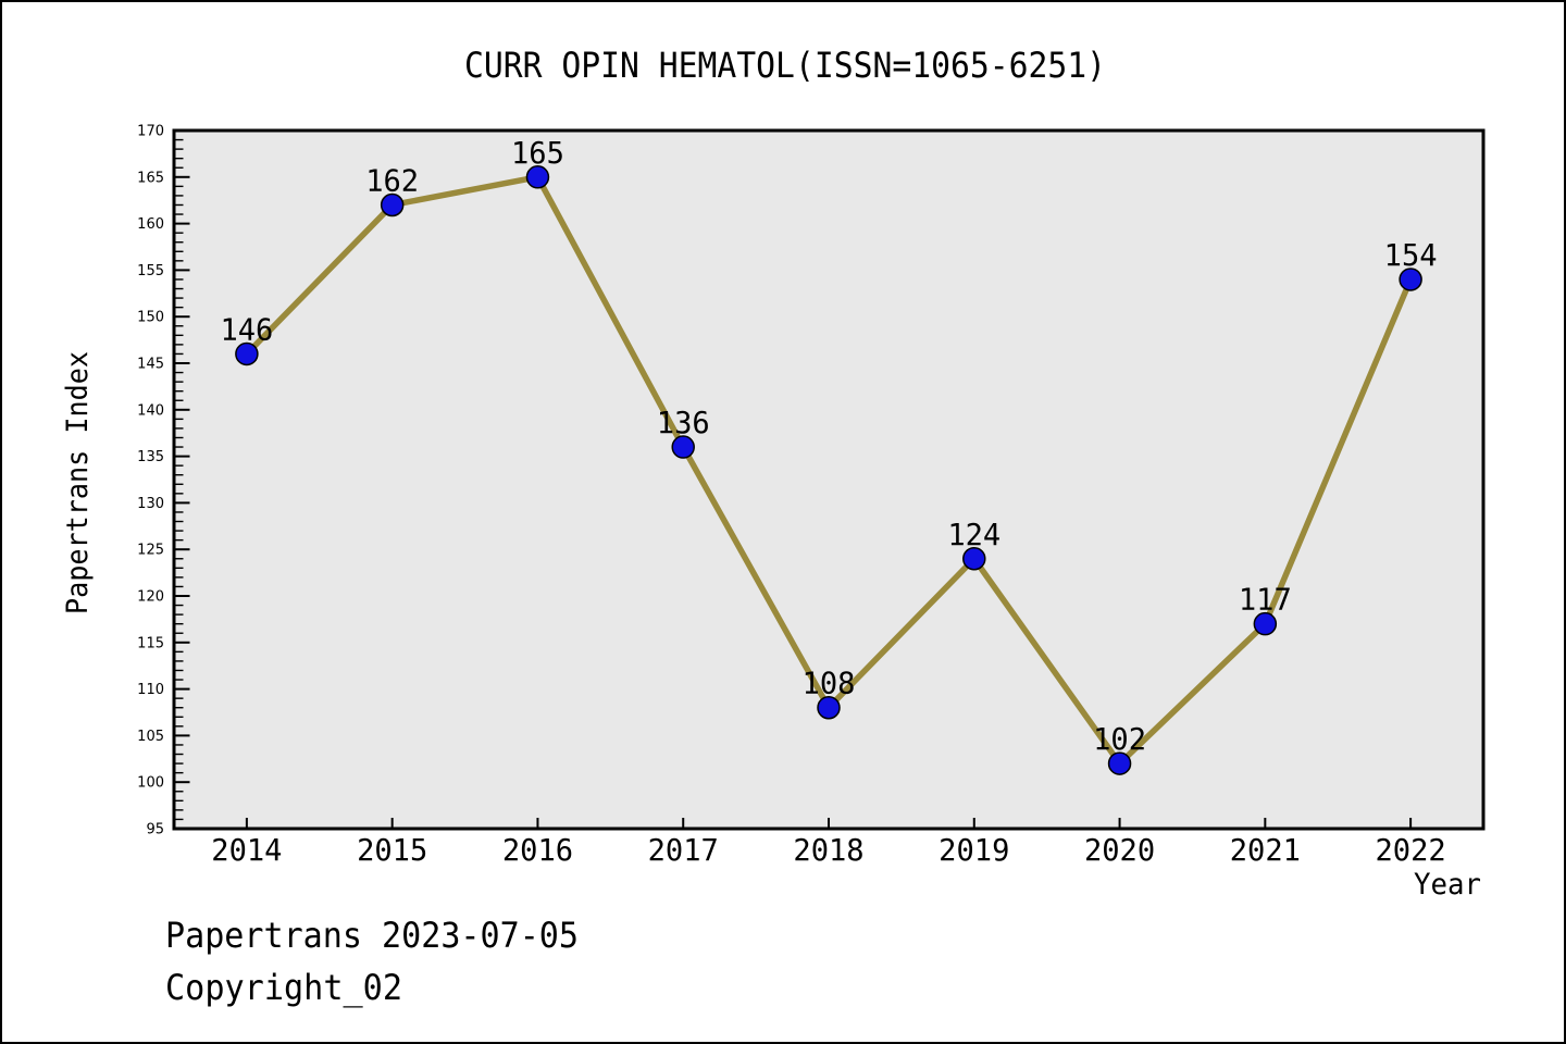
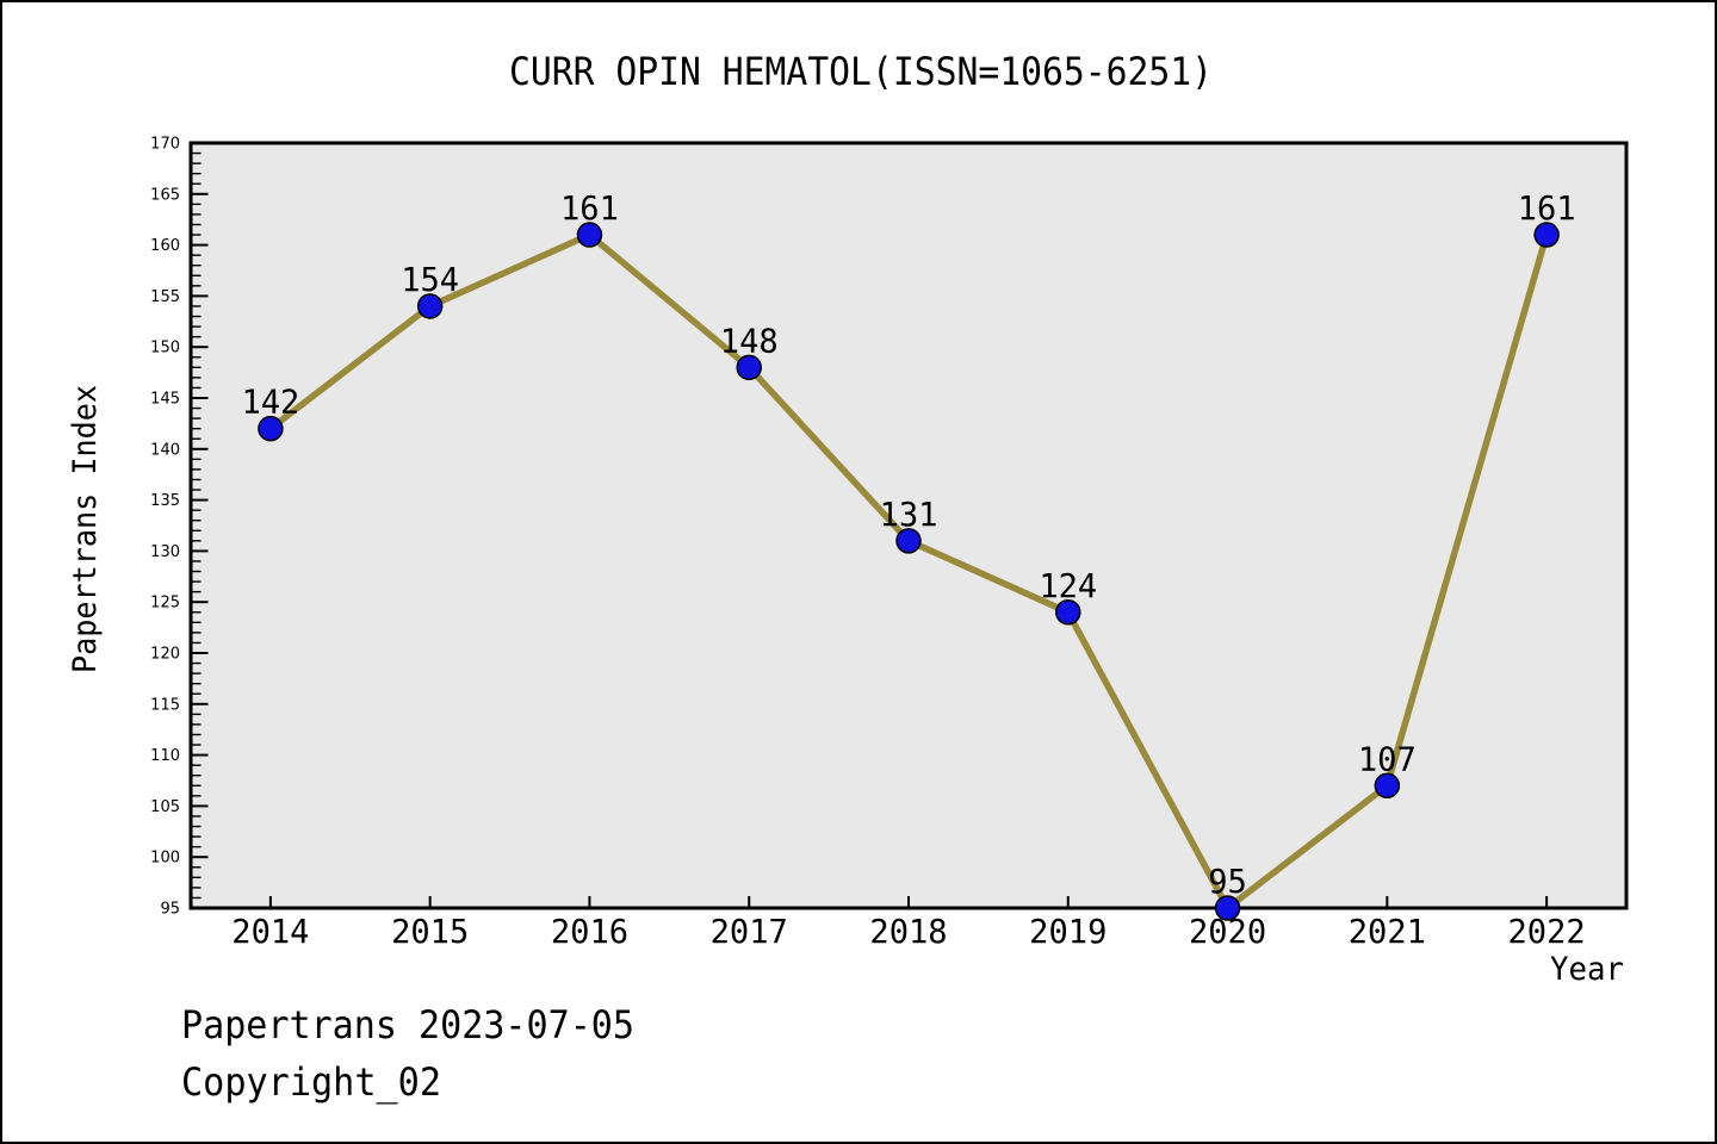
2014: 146 -> 142
2015: 162 -> 154
2016: 165 -> 161
2017: 136 -> 148
2018: 108 -> 131
2020: 102 -> 95
2021: 117 -> 107
2022: 154 -> 161
